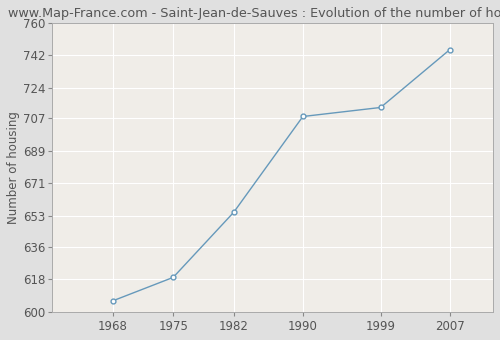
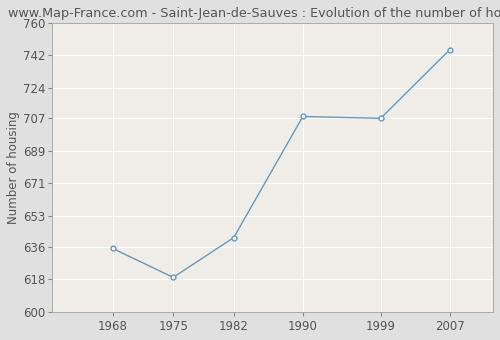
1968: 606 -> 635
1982: 655 -> 641
1999: 713 -> 707
